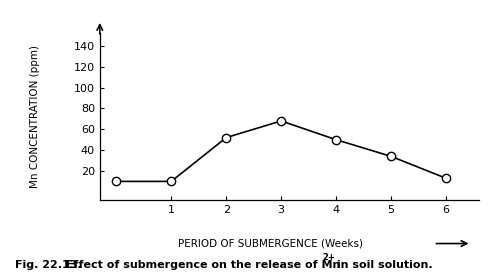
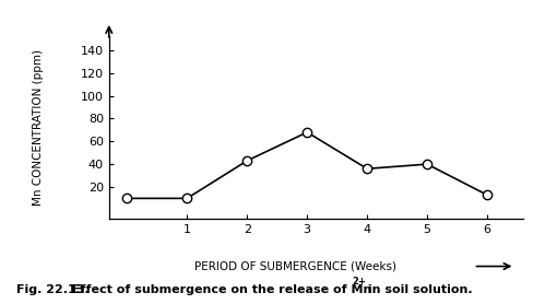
2: 52 -> 43
4: 50 -> 36
5: 34 -> 40
